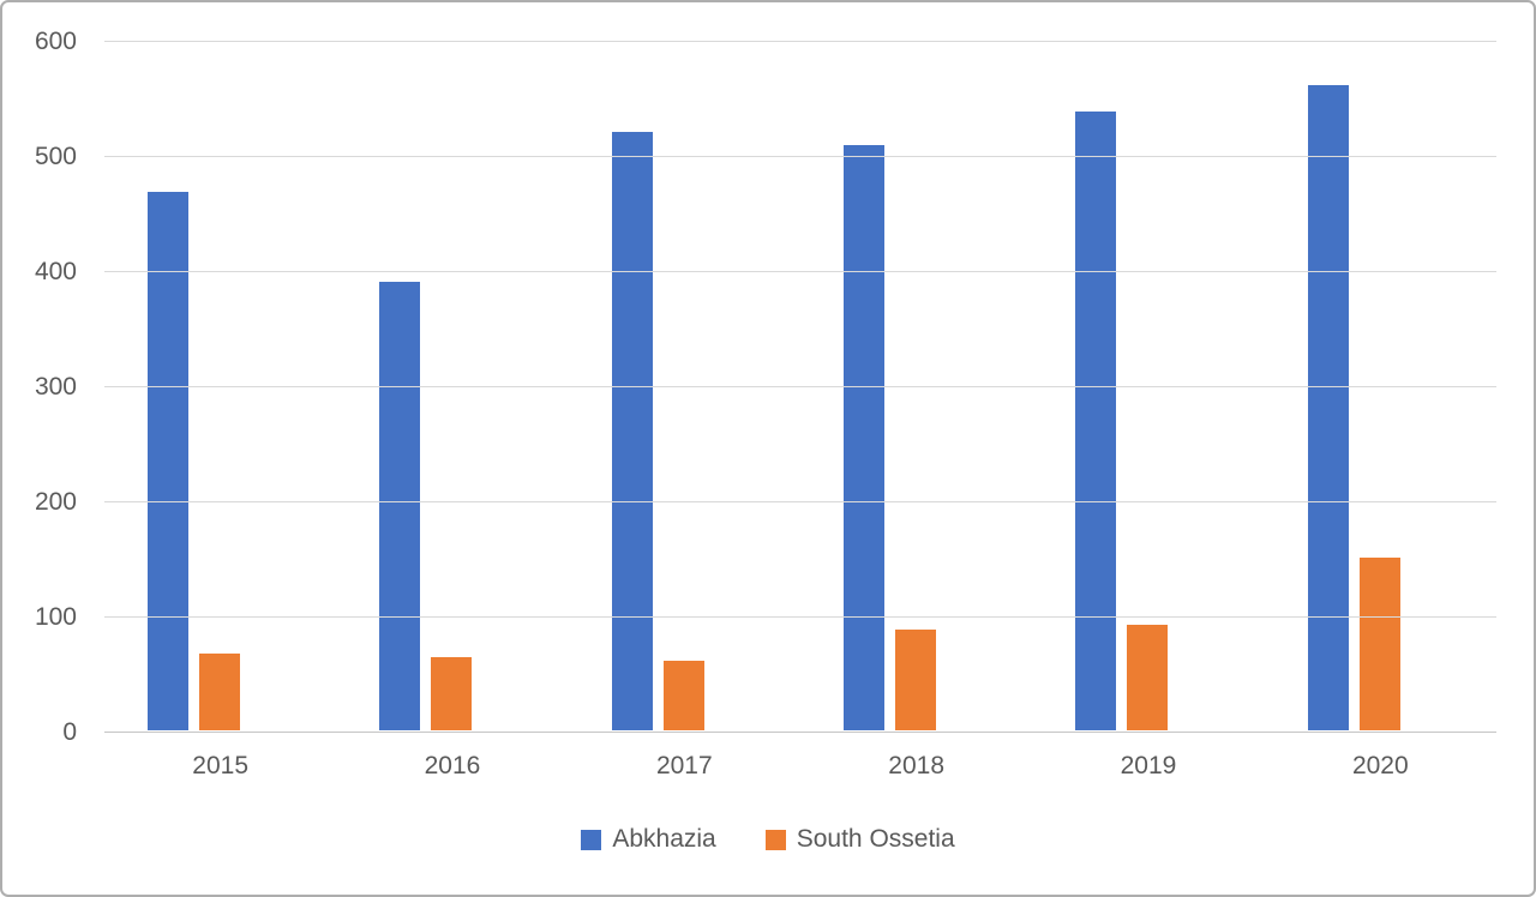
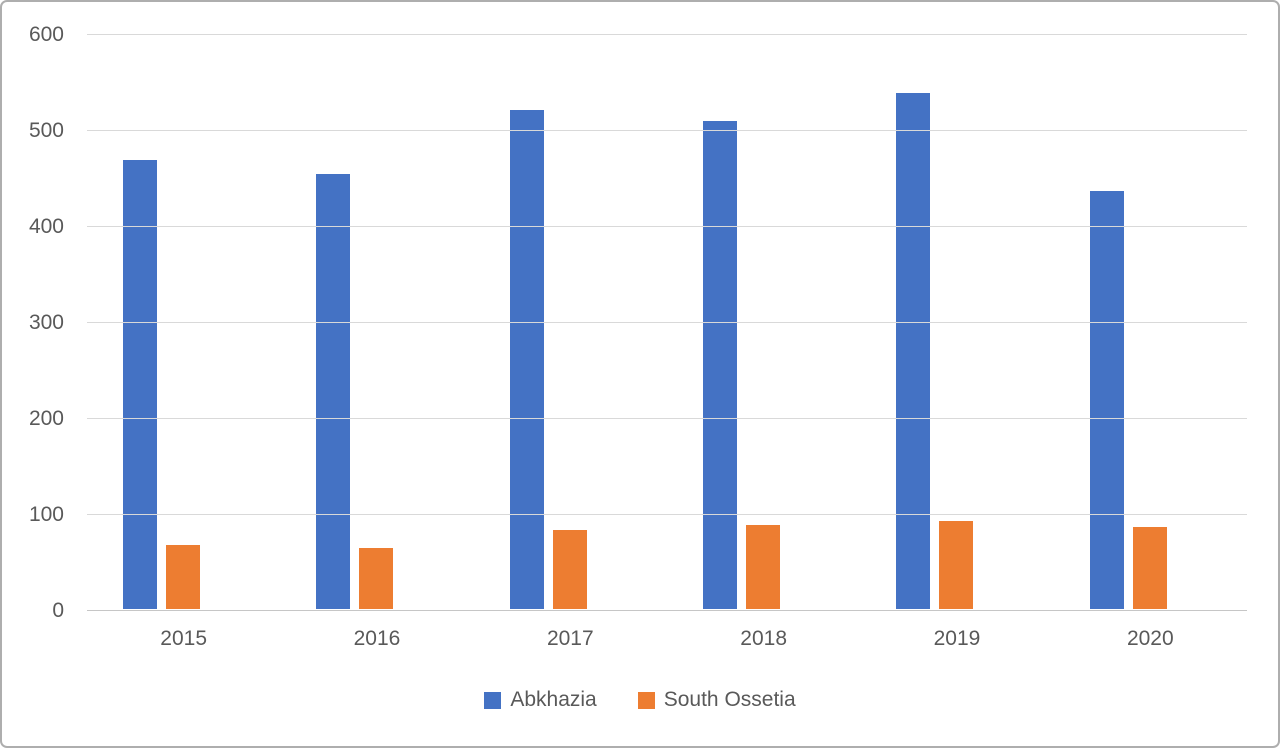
Abkhazia/2016: 390 -> 450
South Ossetia/2017: 60 -> 80
Abkhazia/2020: 560 -> 440
South Ossetia/2020: 150 -> 80
